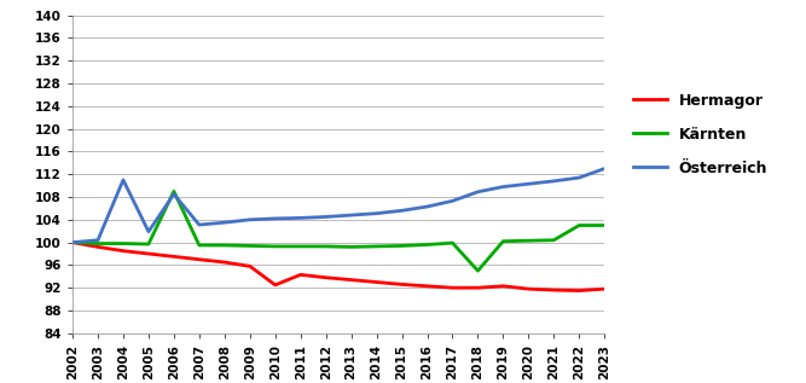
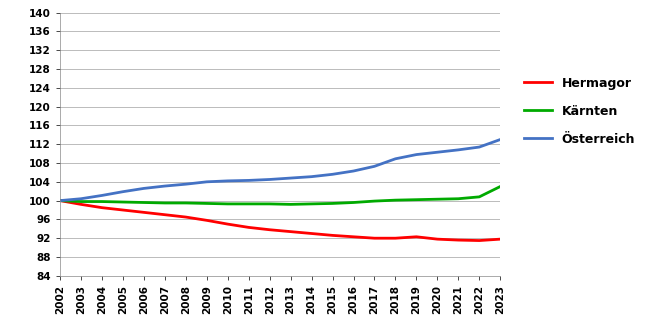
Österreich/2004: 111.0 -> 101.1
Kärnten/2006: 109.0 -> 99.6
Österreich/2006: 108.5 -> 102.6
Hermagor/2010: 92.5 -> 95.0
Kärnten/2018: 95.0 -> 100.1
Kärnten/2022: 103.0 -> 100.8
